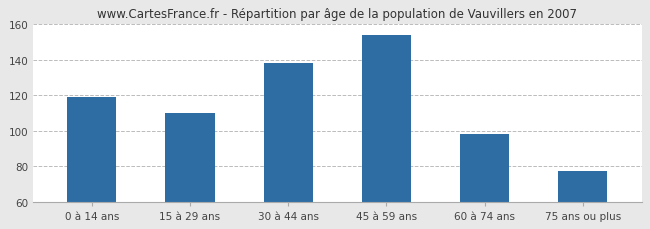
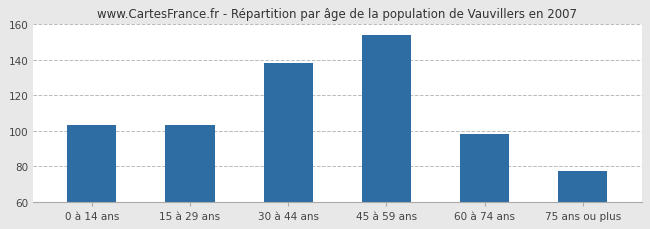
0 à 14 ans: 119 -> 103
15 à 29 ans: 110 -> 103
